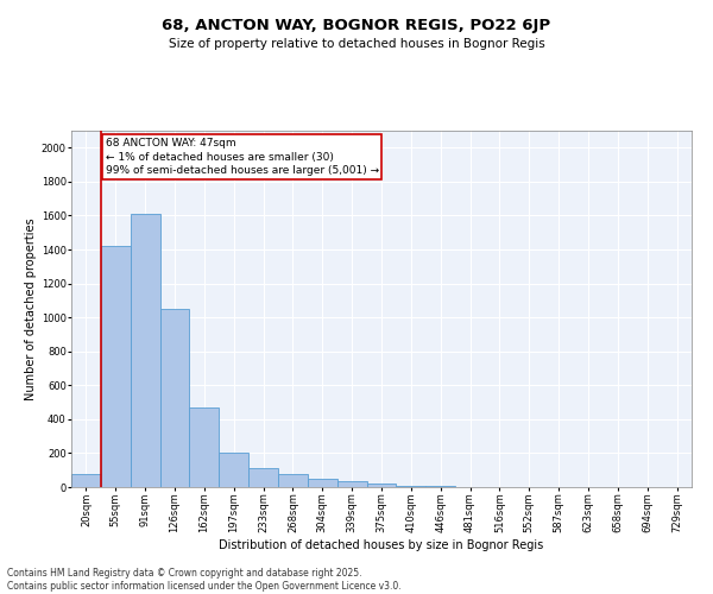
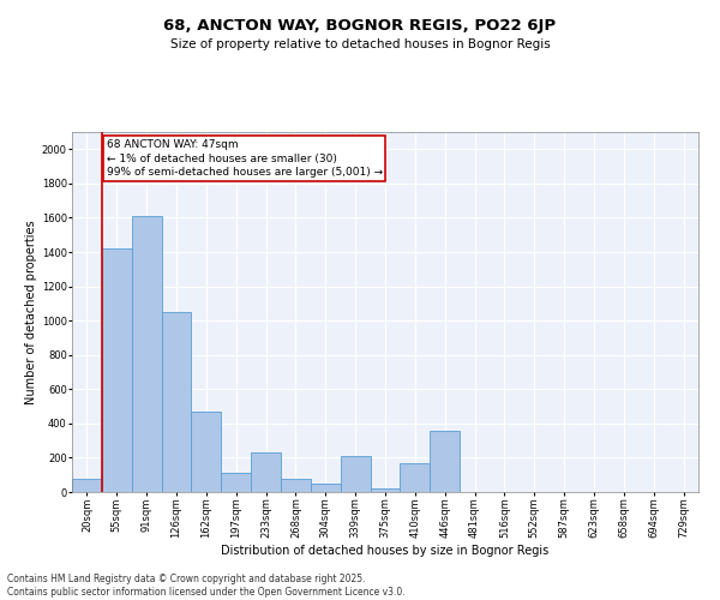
197sqm: 200 -> 110
233sqm: 120 -> 230
339sqm: 40 -> 210
410sqm: 10 -> 170
446sqm: 0 -> 360
